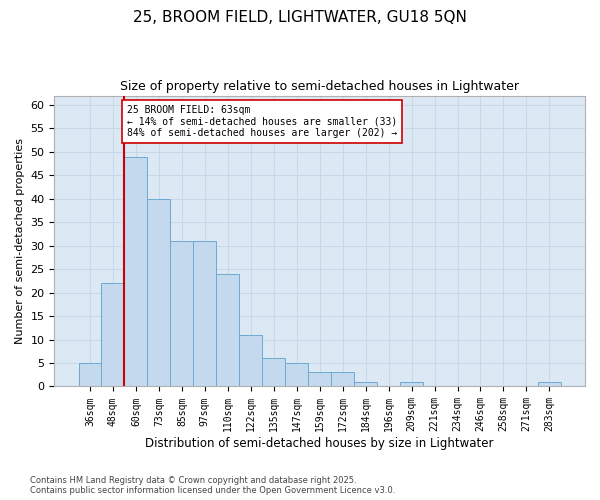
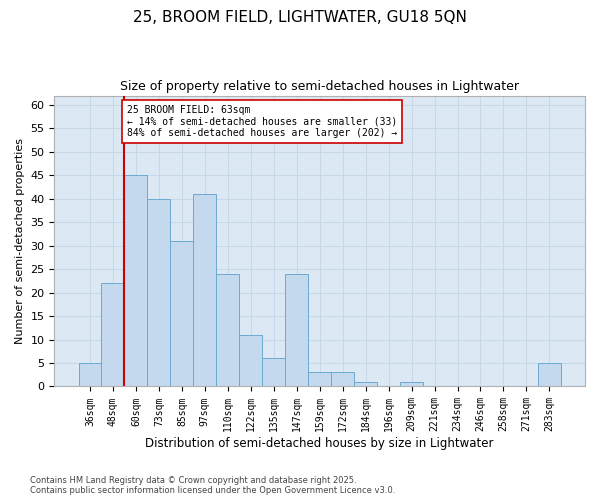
60sqm: 49 -> 45
97sqm: 31 -> 41
147sqm: 5 -> 24
283sqm: 1 -> 5
